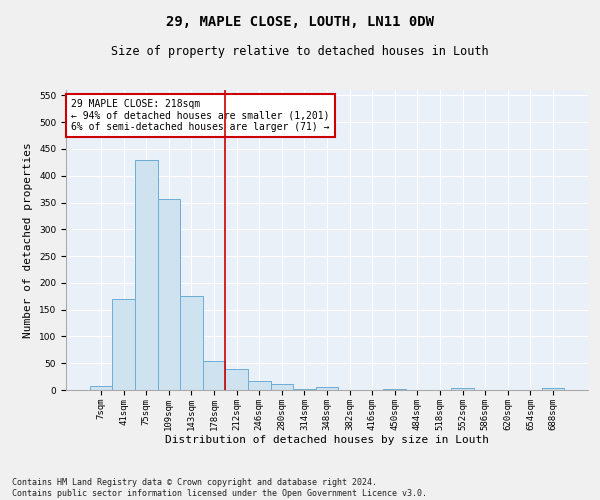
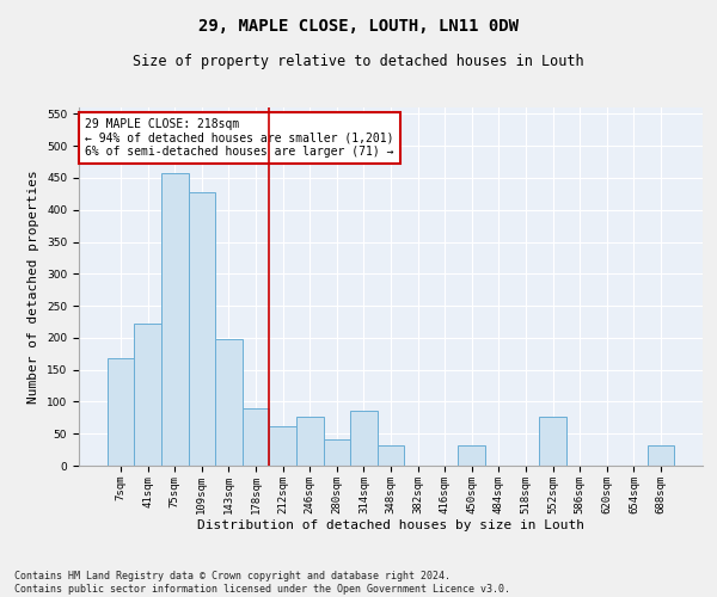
7sqm: 8 -> 168
41sqm: 170 -> 222
75sqm: 430 -> 458
109sqm: 357 -> 428
143sqm: 175 -> 198
178sqm: 55 -> 90
212sqm: 40 -> 62
246sqm: 16 -> 76
280sqm: 11 -> 42
314sqm: 2 -> 86
348sqm: 5 -> 32
450sqm: 2 -> 32
552sqm: 3 -> 76
688sqm: 3 -> 32
